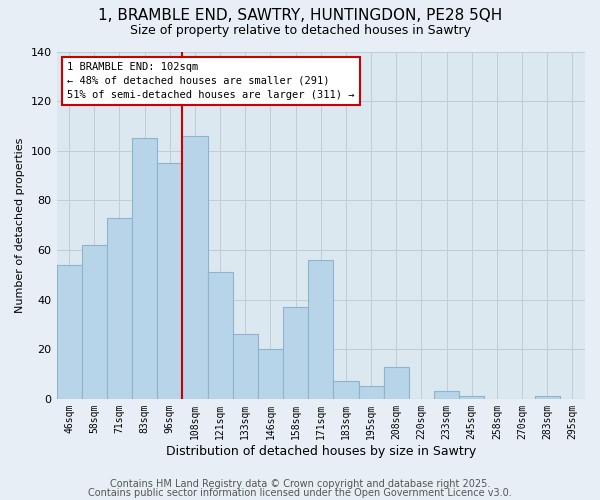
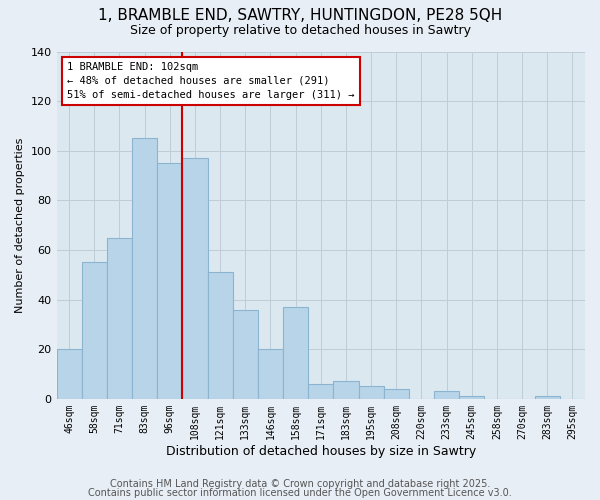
46sqm: 54 -> 20
58sqm: 62 -> 55
71sqm: 73 -> 65
108sqm: 106 -> 97
133sqm: 26 -> 36
171sqm: 56 -> 6
208sqm: 13 -> 4
